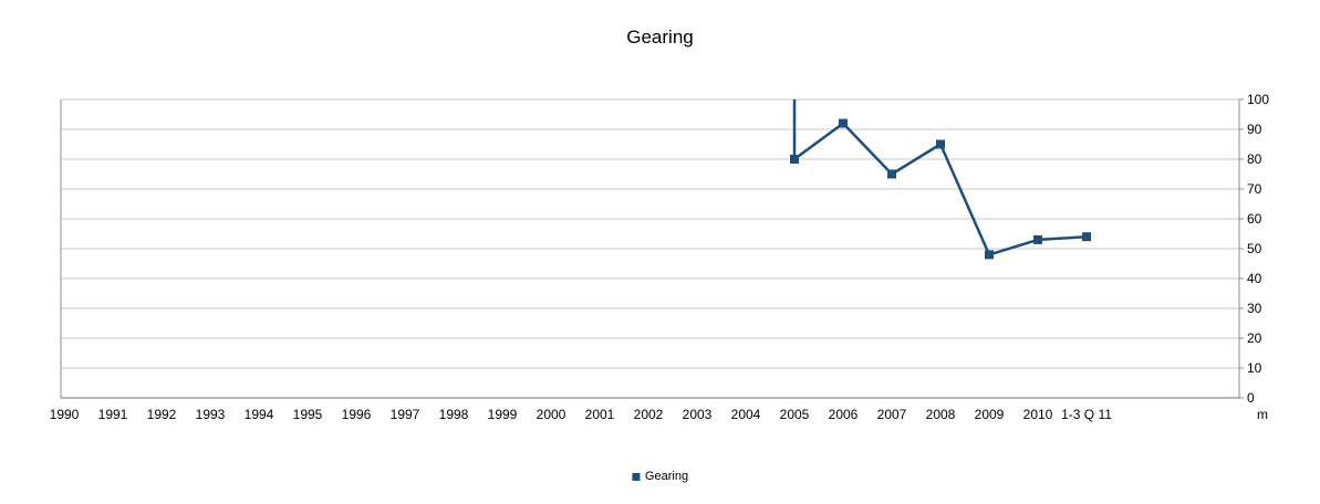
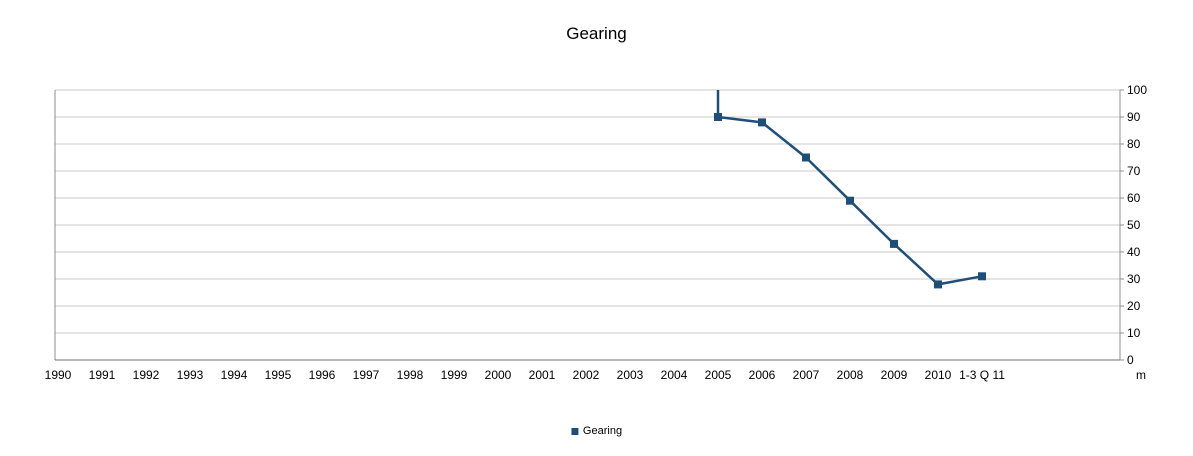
2005: 80 -> 90
2006: 92 -> 88
2008: 85 -> 59
2009: 48 -> 43
2010: 53 -> 28
1-3 Q 11: 54 -> 31
